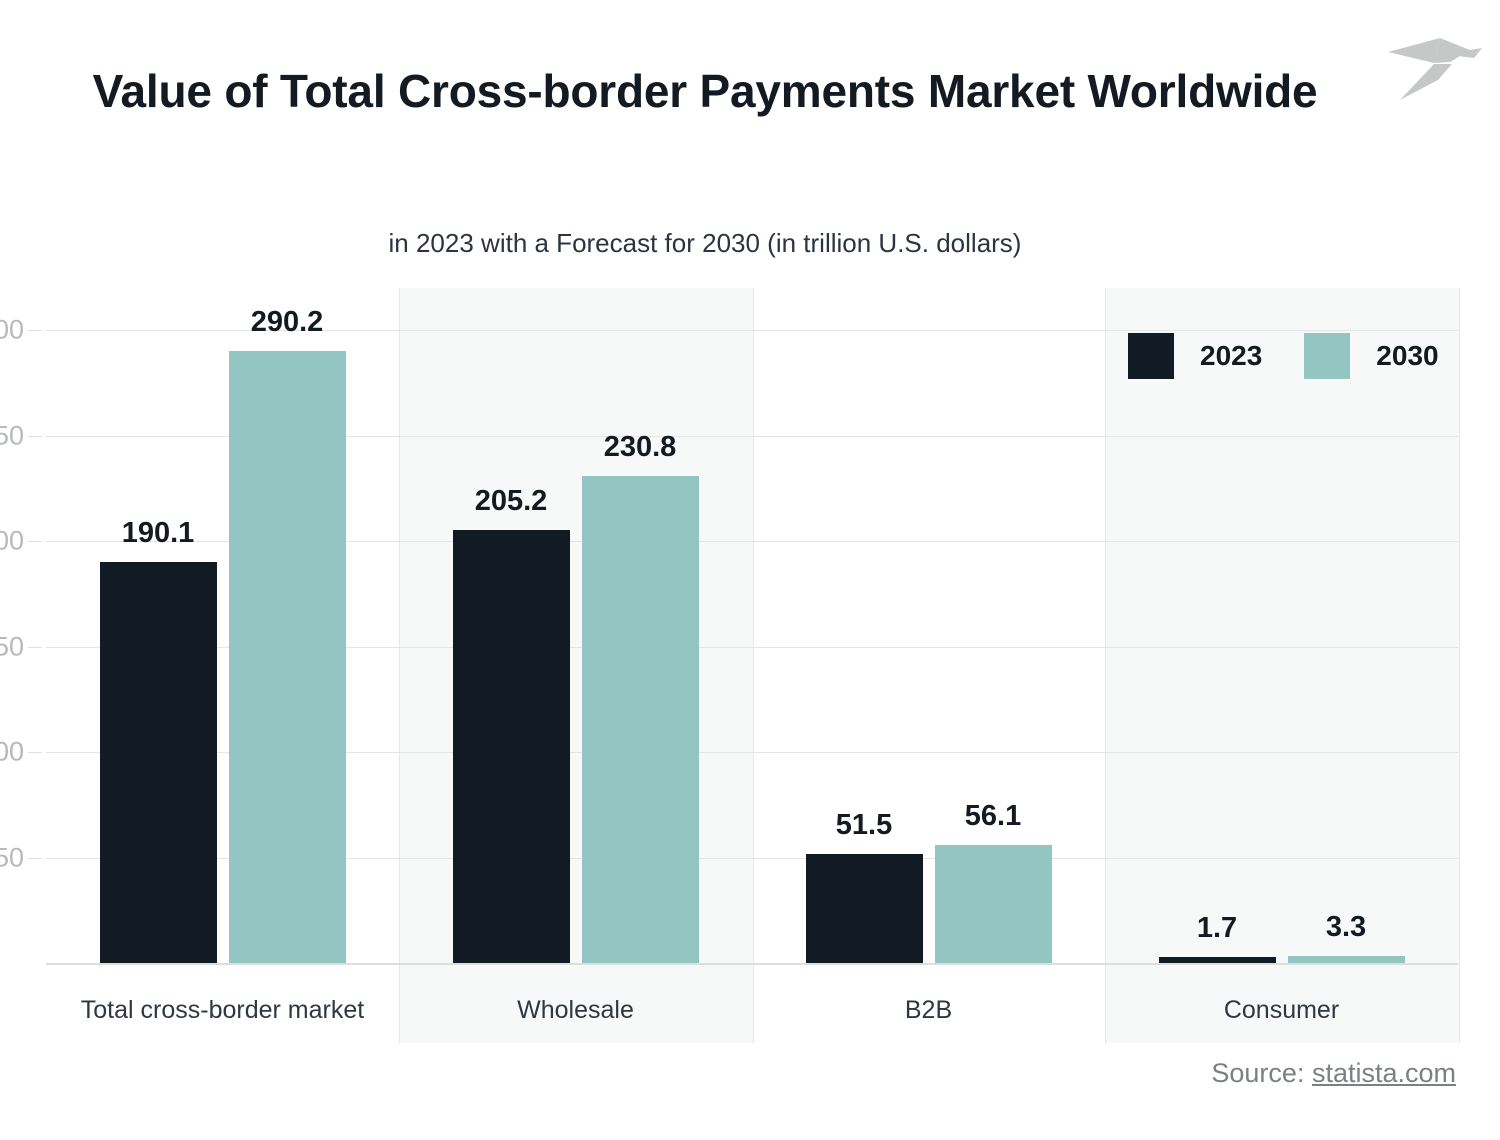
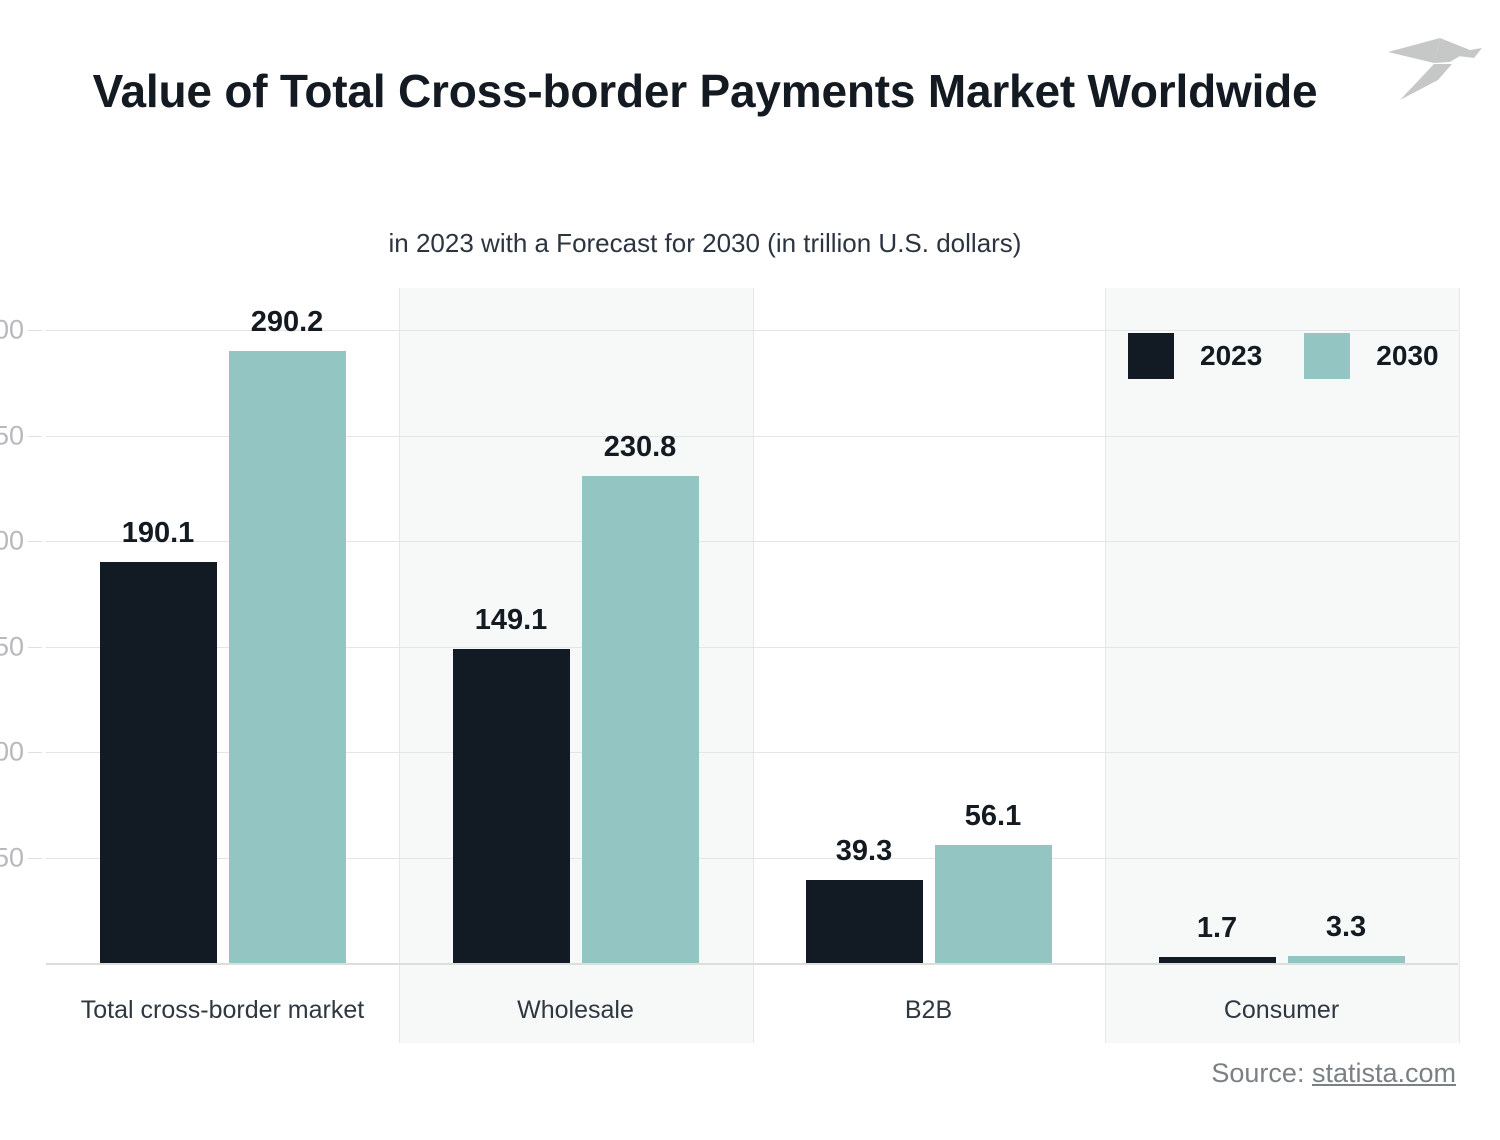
2023/Wholesale: 205.2 -> 149.1
2023/B2B: 51.5 -> 39.3
